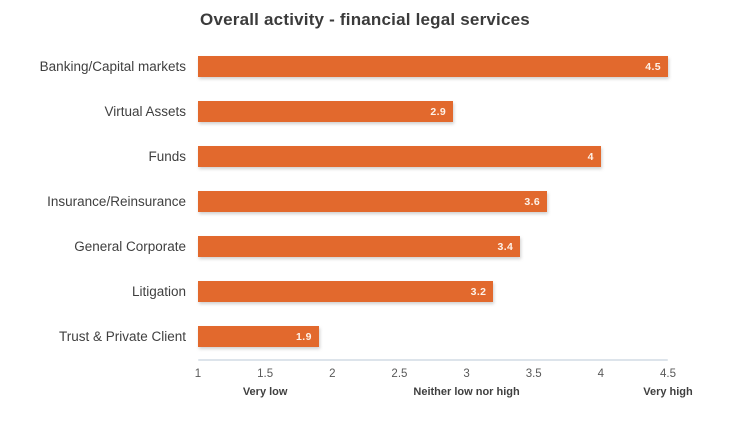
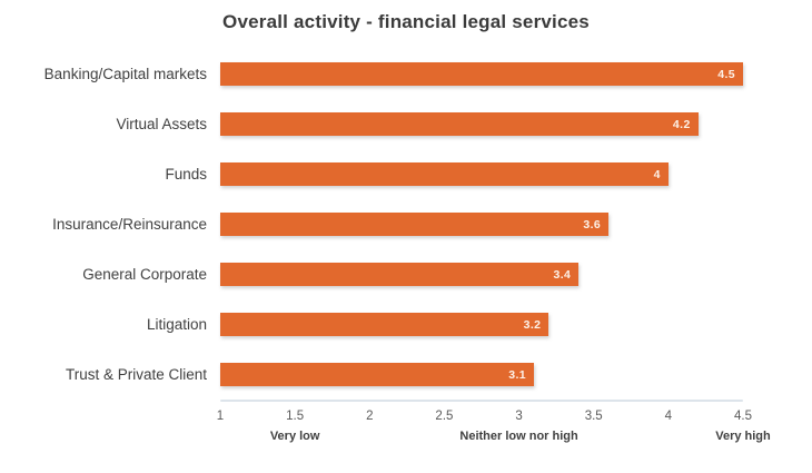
Virtual Assets: 2.9 -> 4.2
Trust & Private Client: 1.9 -> 3.1
